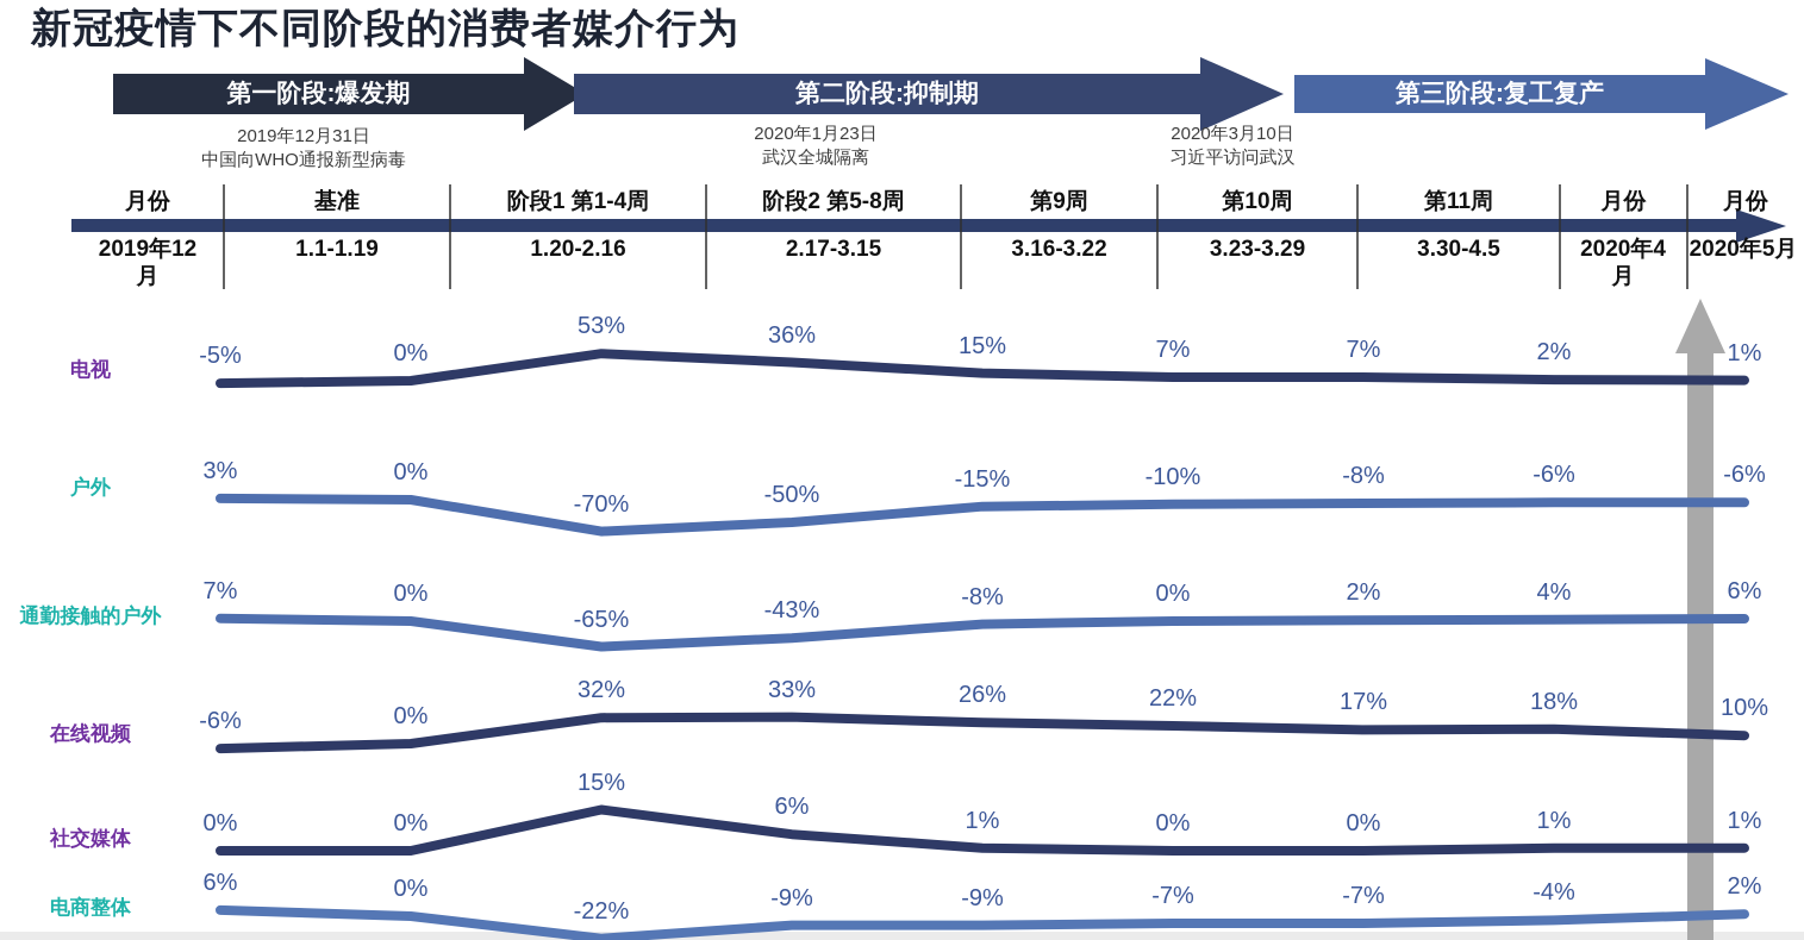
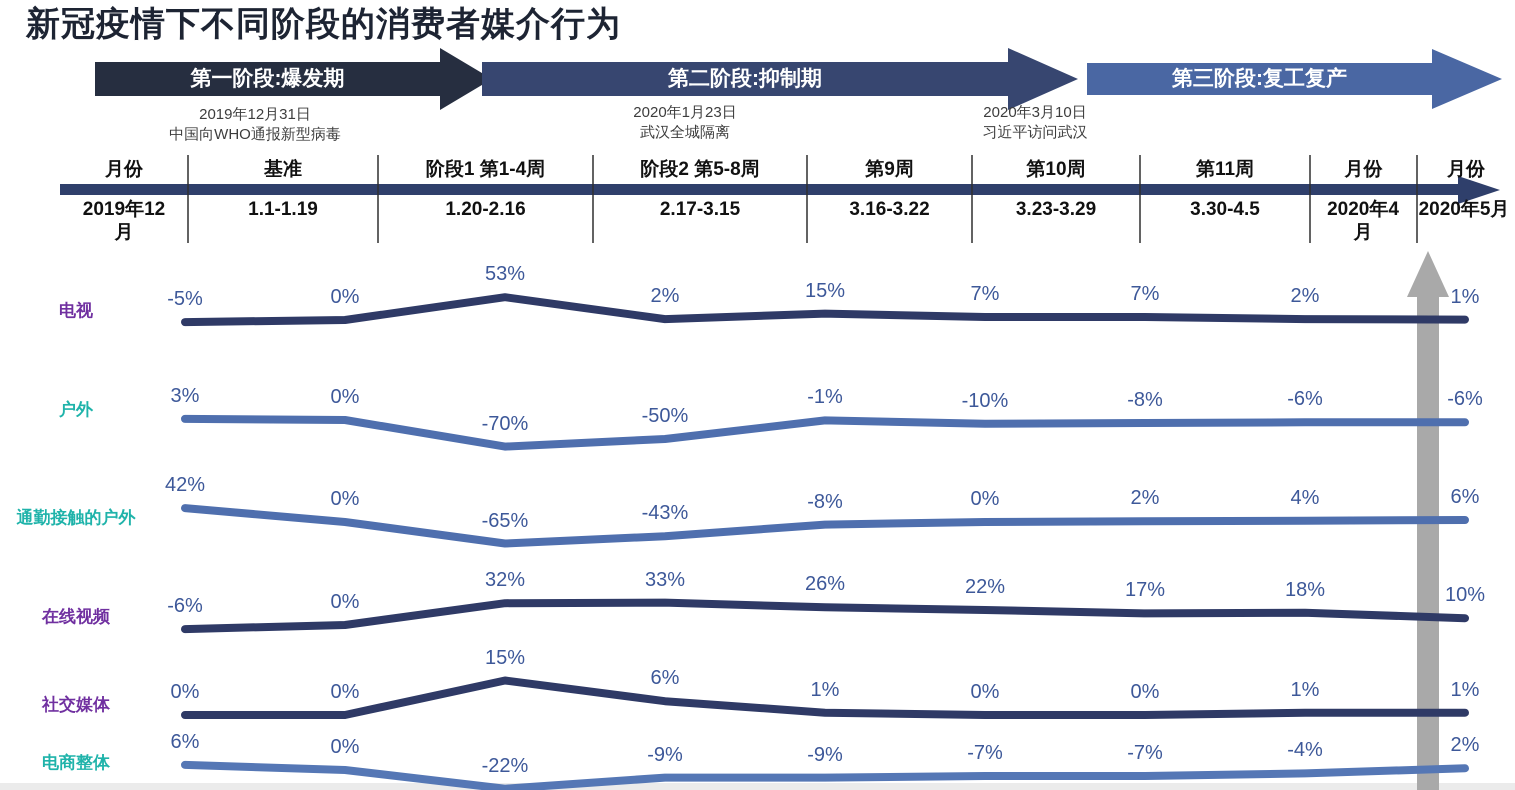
通勤接触的户外/2019年12月: 7% -> 42%
电视/2.17-3.15: 36% -> 2%
户外/3.16-3.22: -15% -> -1%
